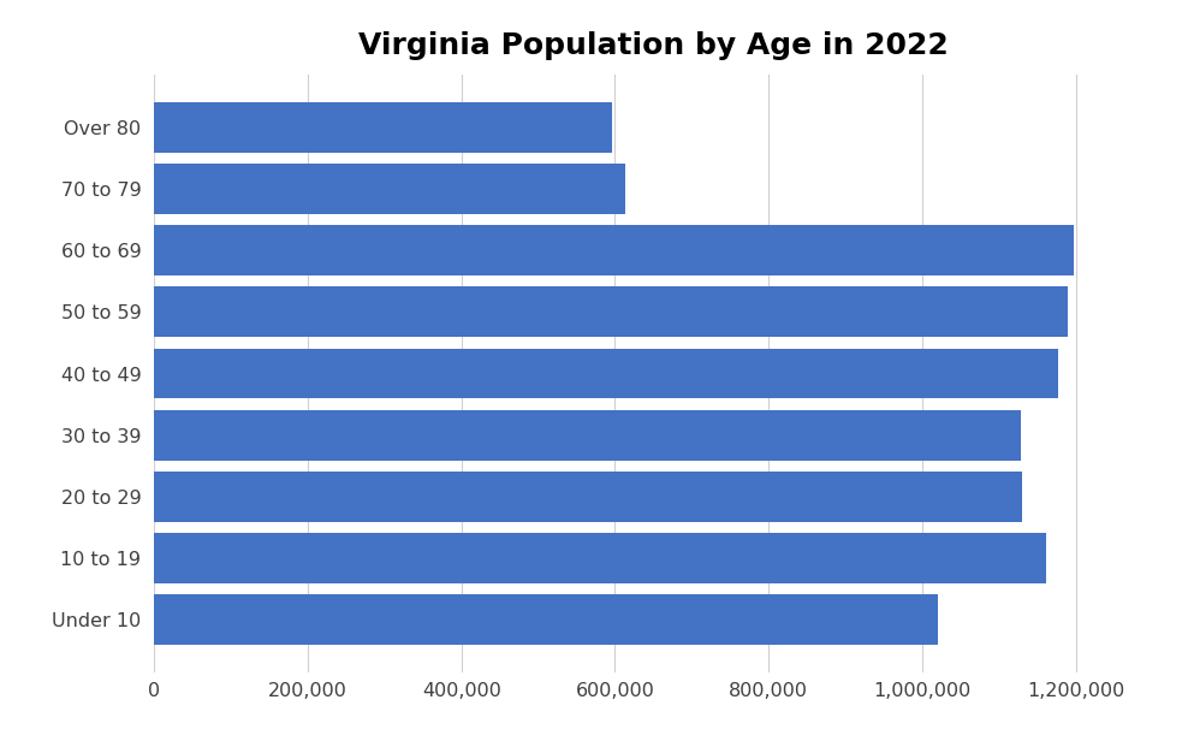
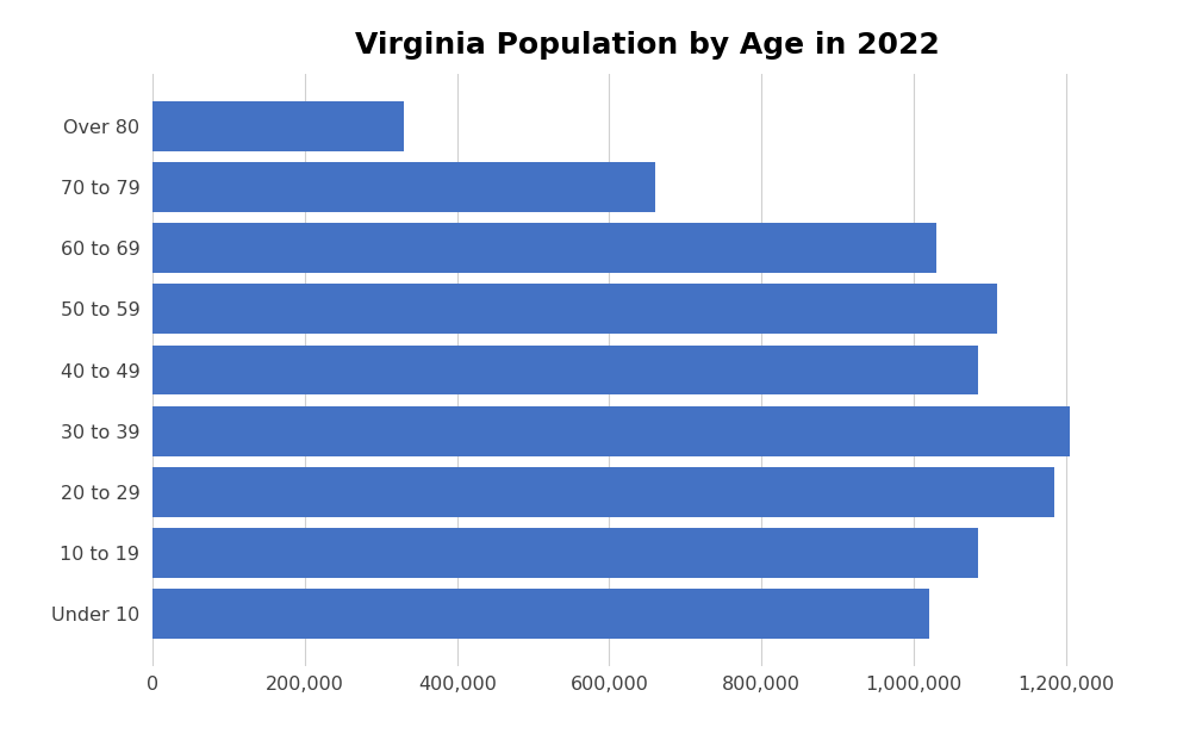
Over 80: 596,000 -> 330,000
70 to 79: 614,000 -> 660,000
60 to 69: 1,198,000 -> 1,030,000
50 to 59: 1,190,000 -> 1,110,000
40 to 49: 1,178,000 -> 1,085,000
30 to 39: 1,128,000 -> 1,205,000
20 to 29: 1,130,000 -> 1,185,000
10 to 19: 1,162,000 -> 1,085,000
